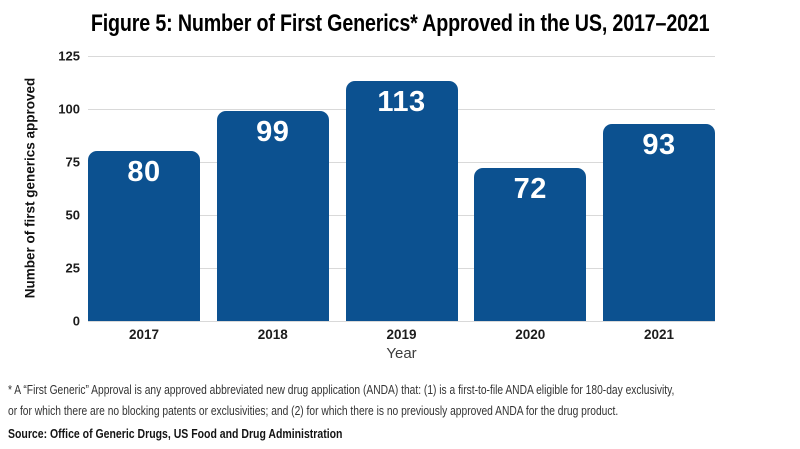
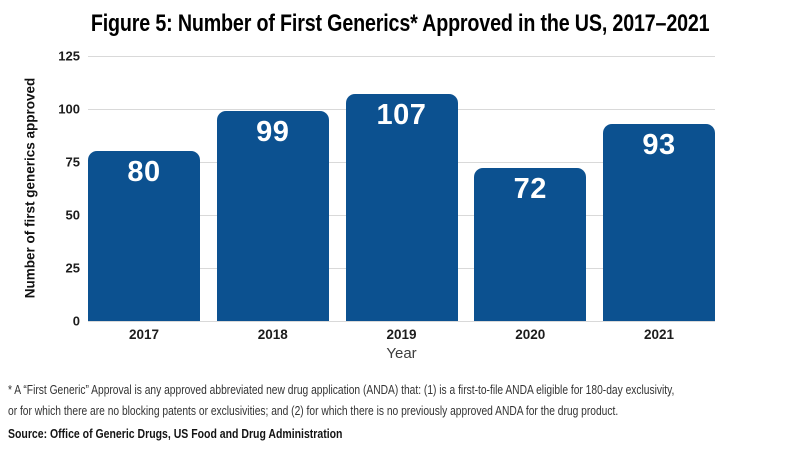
2019: 113 -> 107
